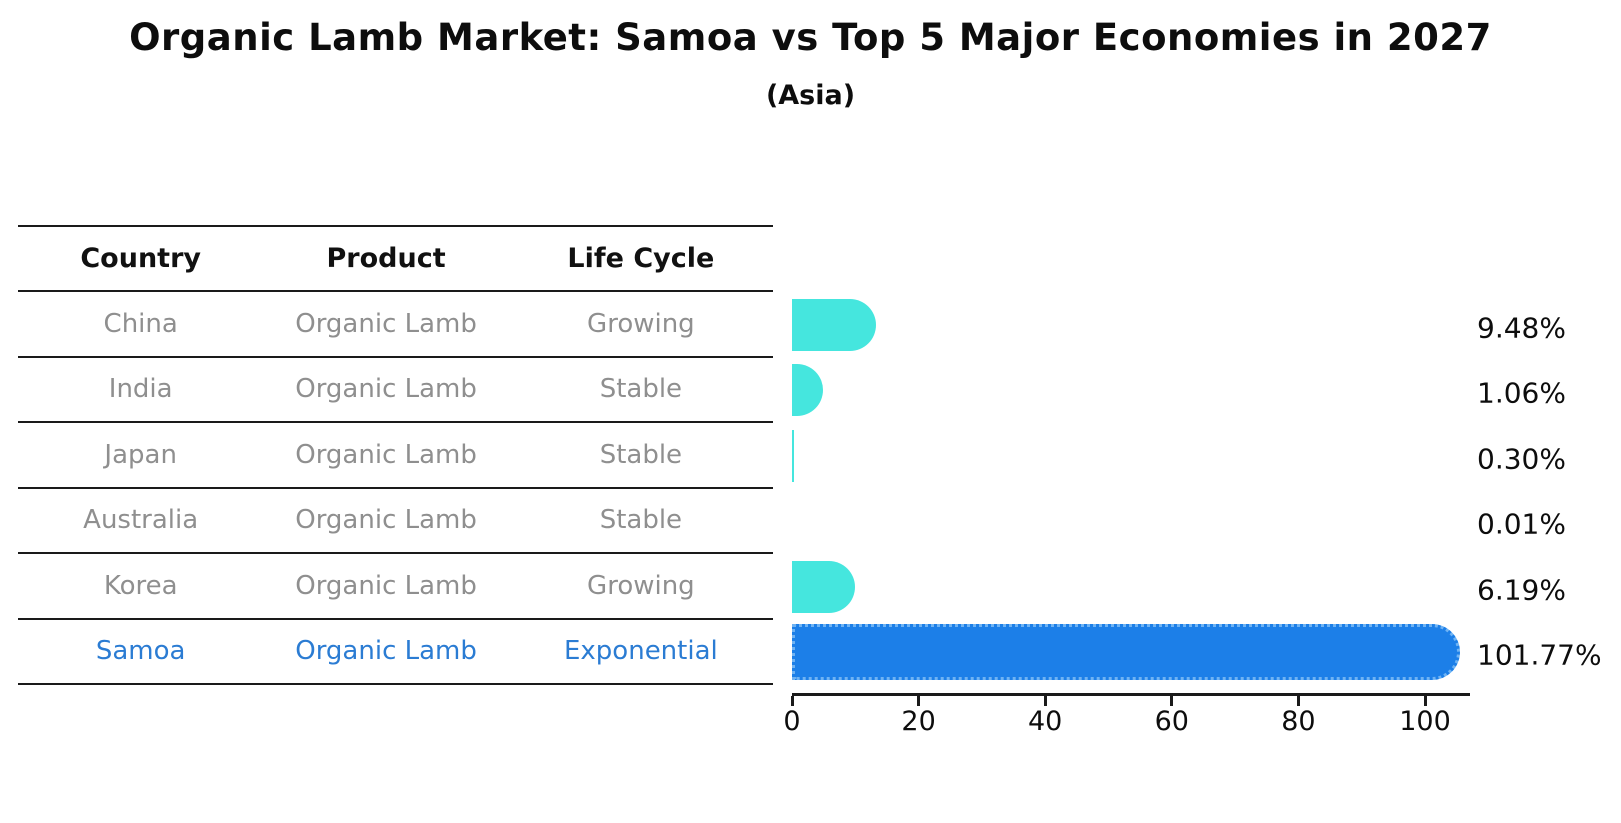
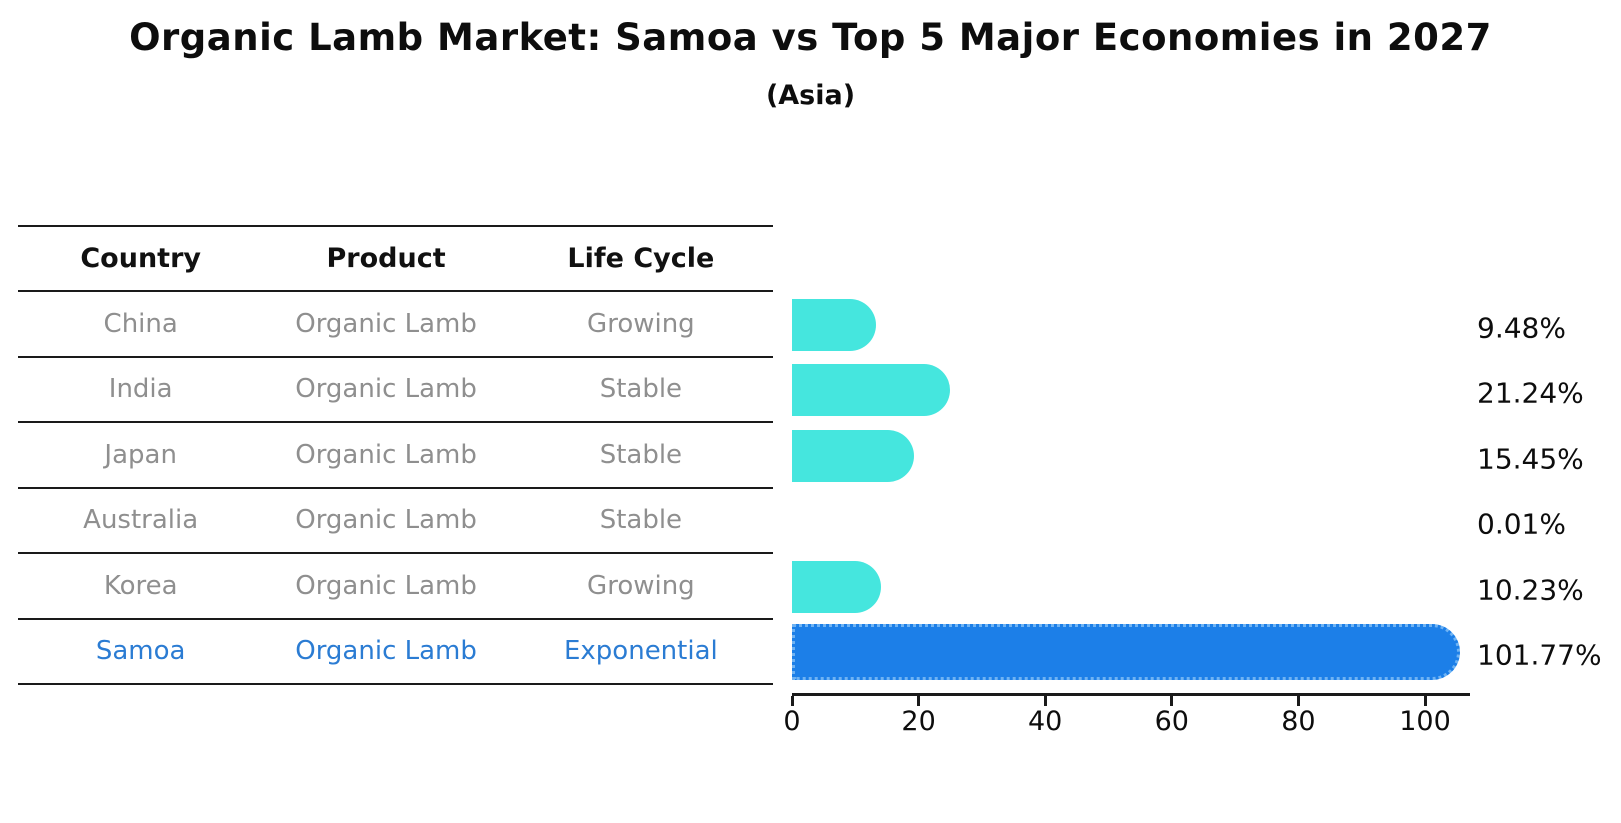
India: 1.06% -> 21.24%
Japan: 0.30% -> 15.45%
Korea: 6.19% -> 10.23%
